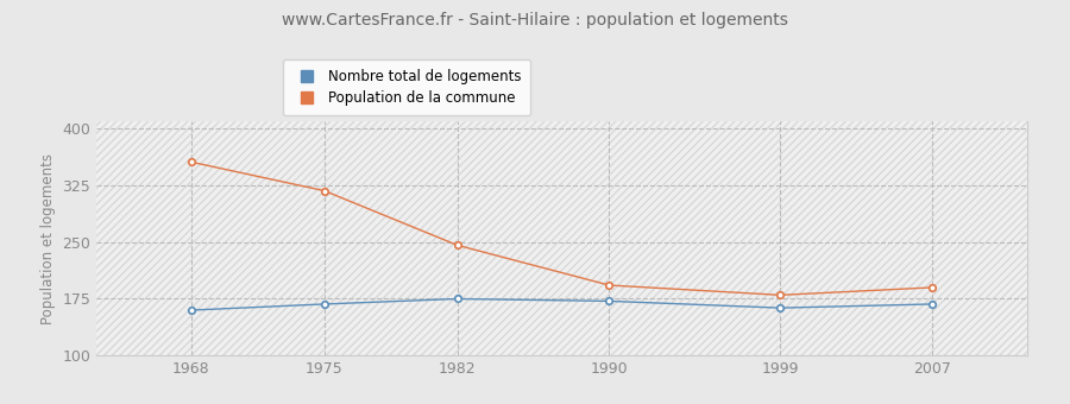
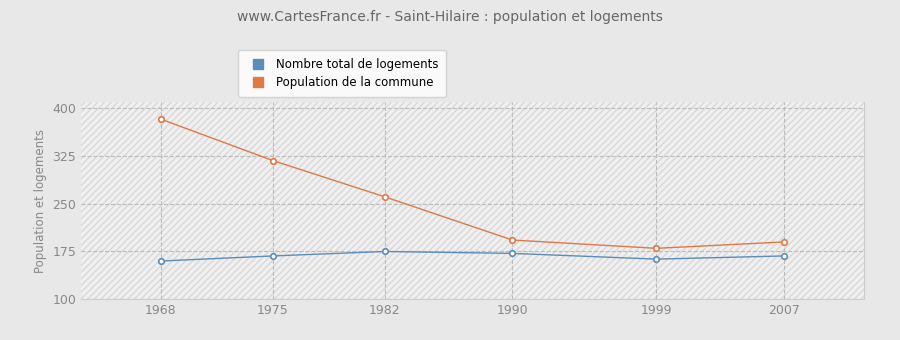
Population de la commune/1968: 356 -> 383
Population de la commune/1982: 246 -> 261
